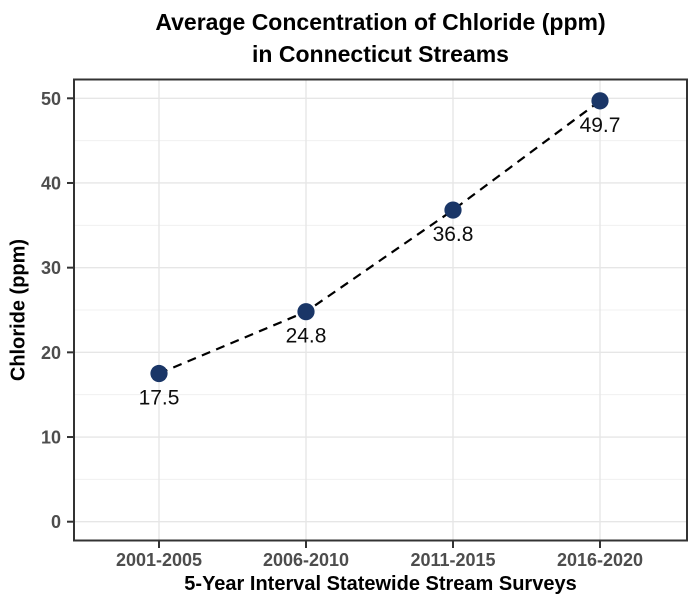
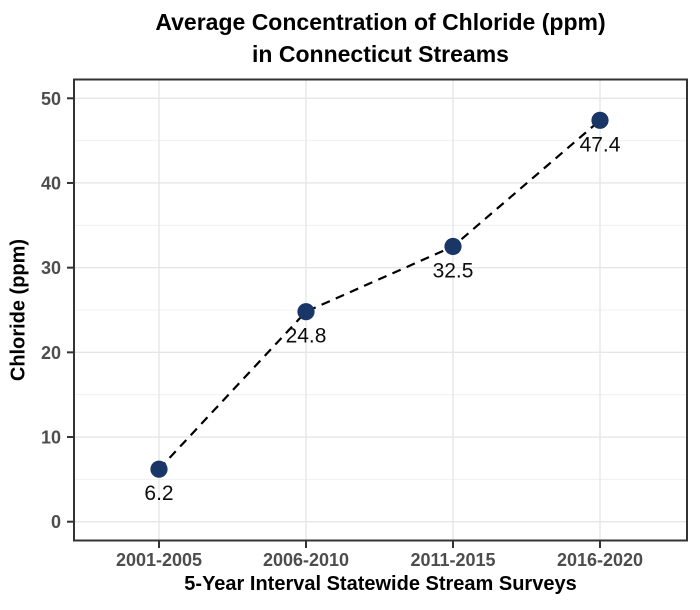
2001-2005: 17.5 -> 6.2
2011-2015: 36.8 -> 32.5
2016-2020: 49.7 -> 47.4
